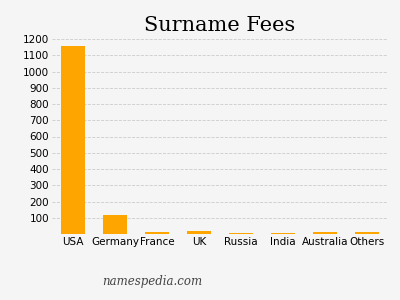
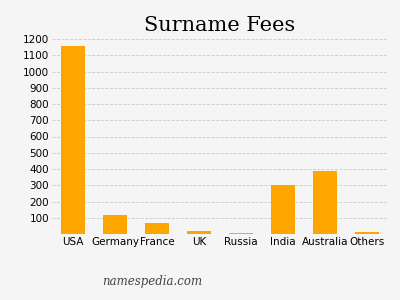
France: 20 -> 70
India: 10 -> 300
Australia: 10 -> 390
